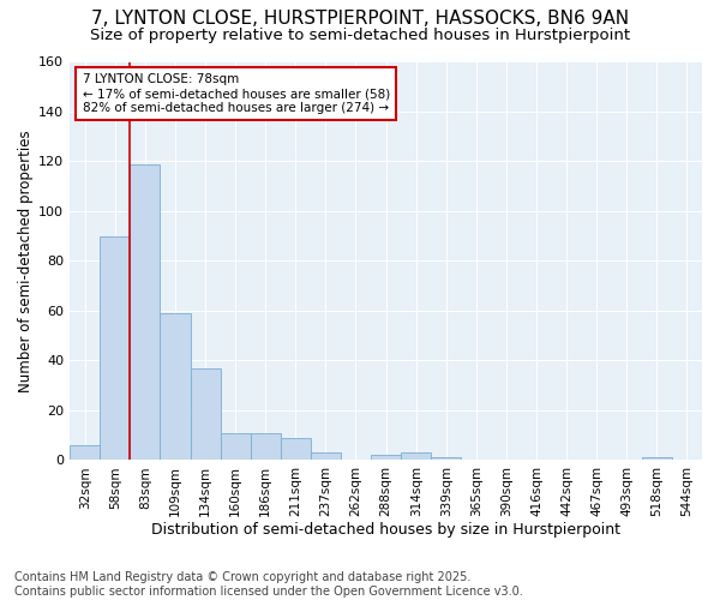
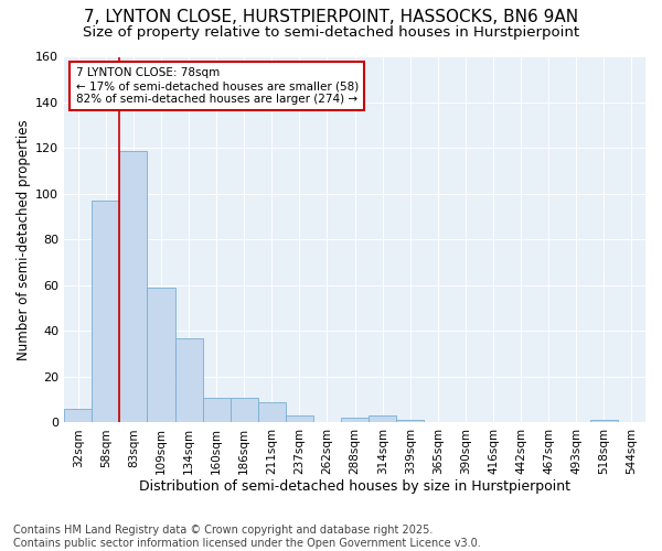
58sqm: 90 -> 97
